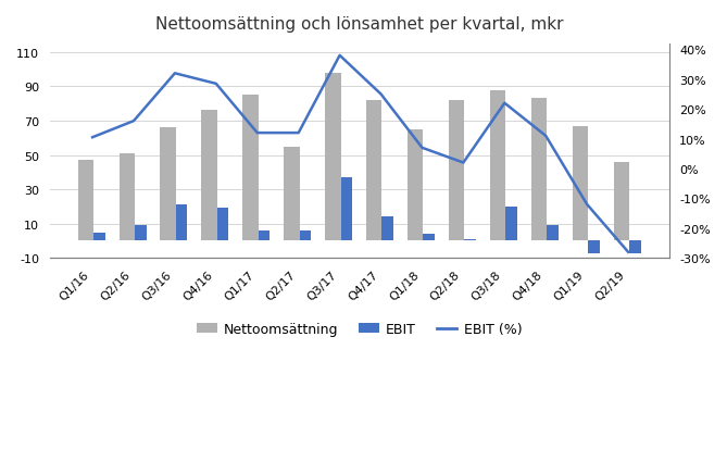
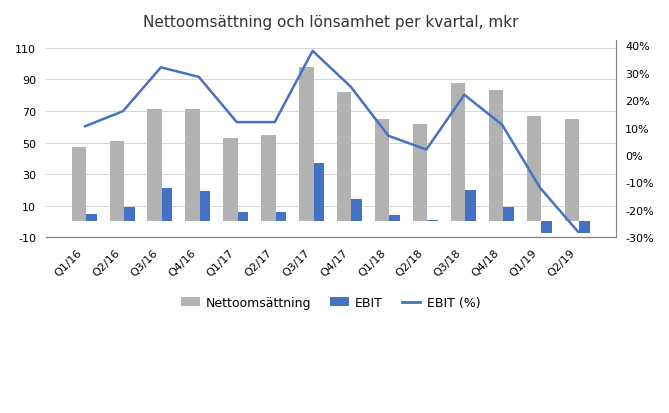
Nettoomsättning/Q3/16: 66 -> 71
Nettoomsättning/Q4/16: 76 -> 71
Nettoomsättning/Q1/17: 85 -> 53
Nettoomsättning/Q2/18: 82 -> 62
Nettoomsättning/Q2/19: 46 -> 65
